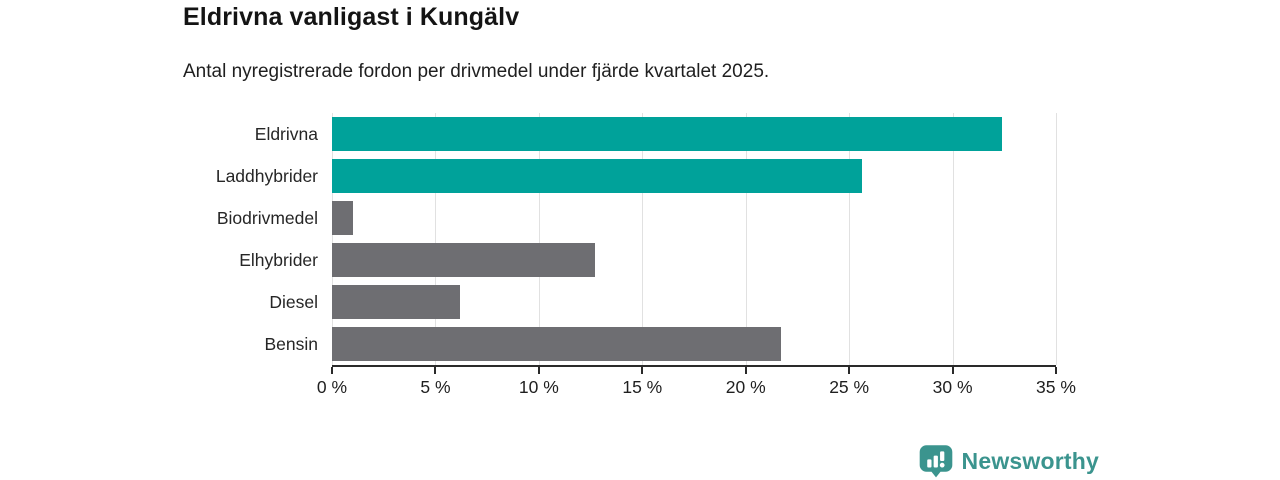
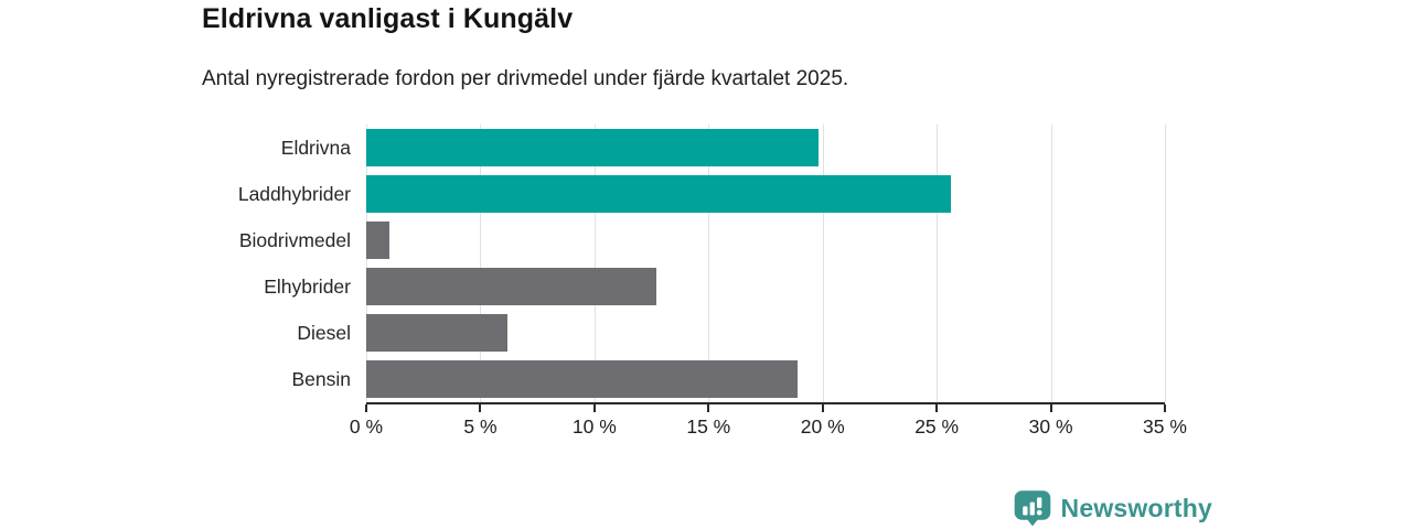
Eldrivna: 32.4% -> 19.8%
Bensin: 21.7% -> 18.9%
